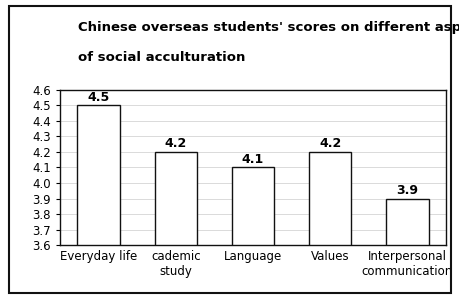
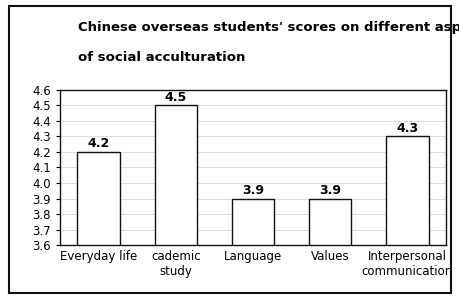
Everyday life: 4.5 -> 4.2
cademic study: 4.2 -> 4.5
Language: 4.1 -> 3.9
Values: 4.2 -> 3.9
Interpersonal communication: 3.9 -> 4.3
